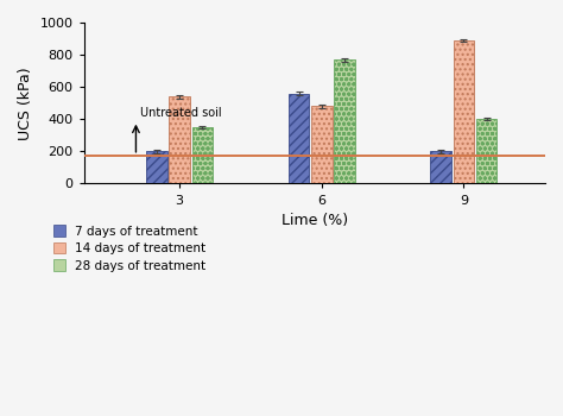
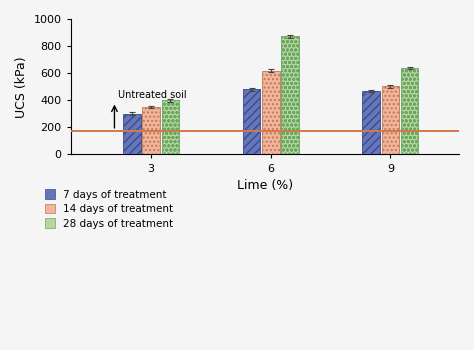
7 days of treatment/3: 200 -> 300
14 days of treatment/3: 540 -> 350
28 days of treatment/3: 350 -> 400
7 days of treatment/6: 560 -> 480
14 days of treatment/6: 480 -> 620
28 days of treatment/6: 770 -> 870
7 days of treatment/9: 200 -> 470
14 days of treatment/9: 890 -> 500
28 days of treatment/9: 400 -> 640
